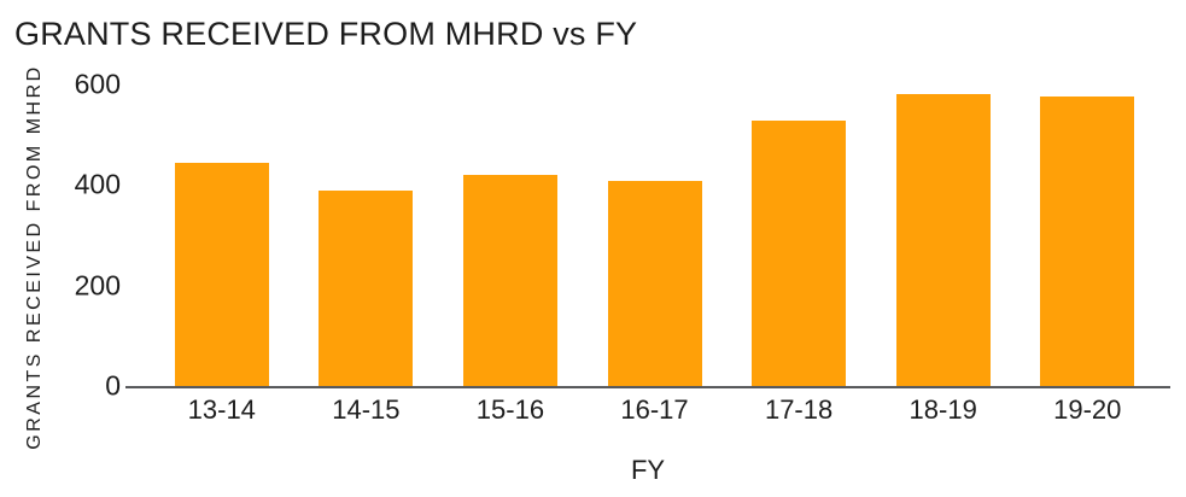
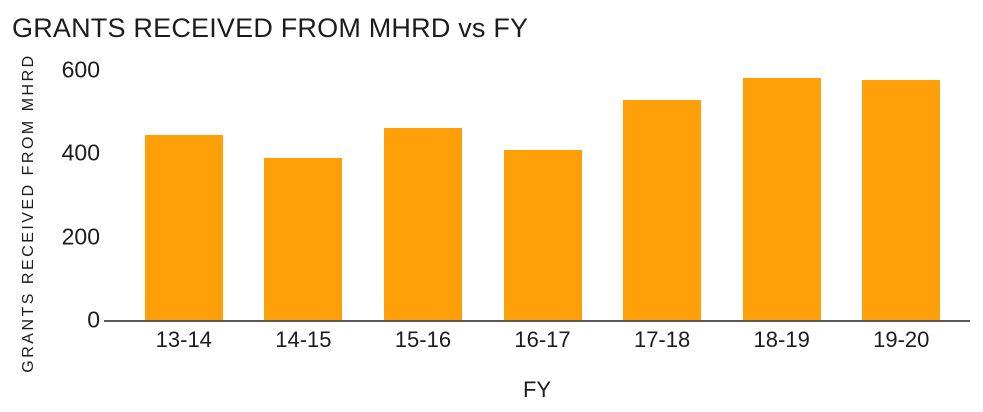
15-16: 420 -> 460
